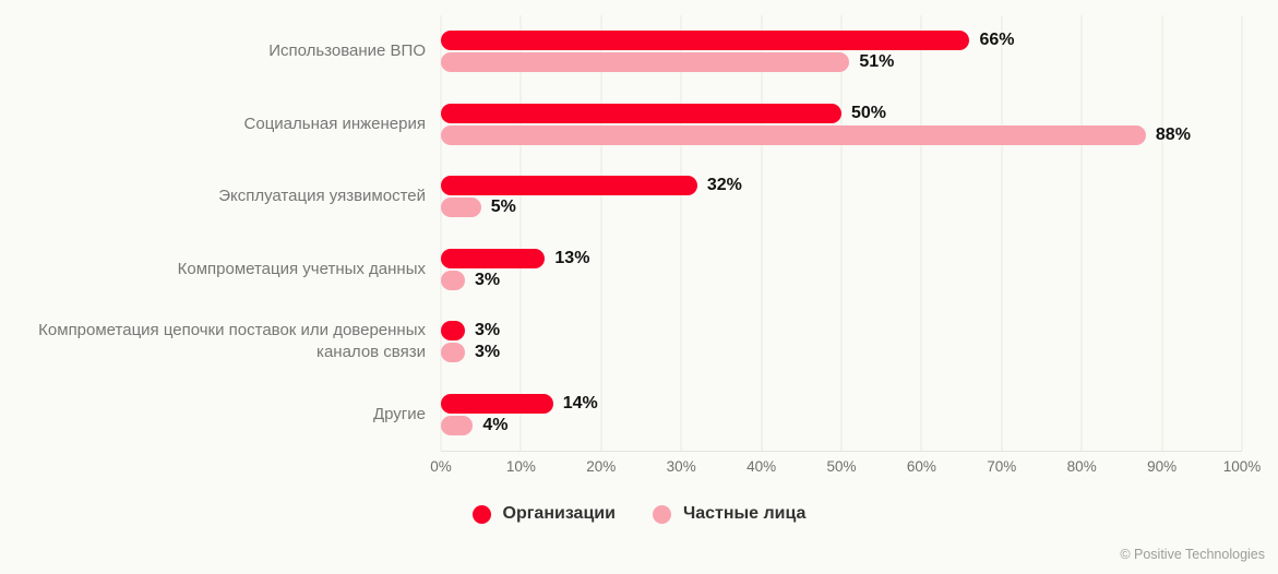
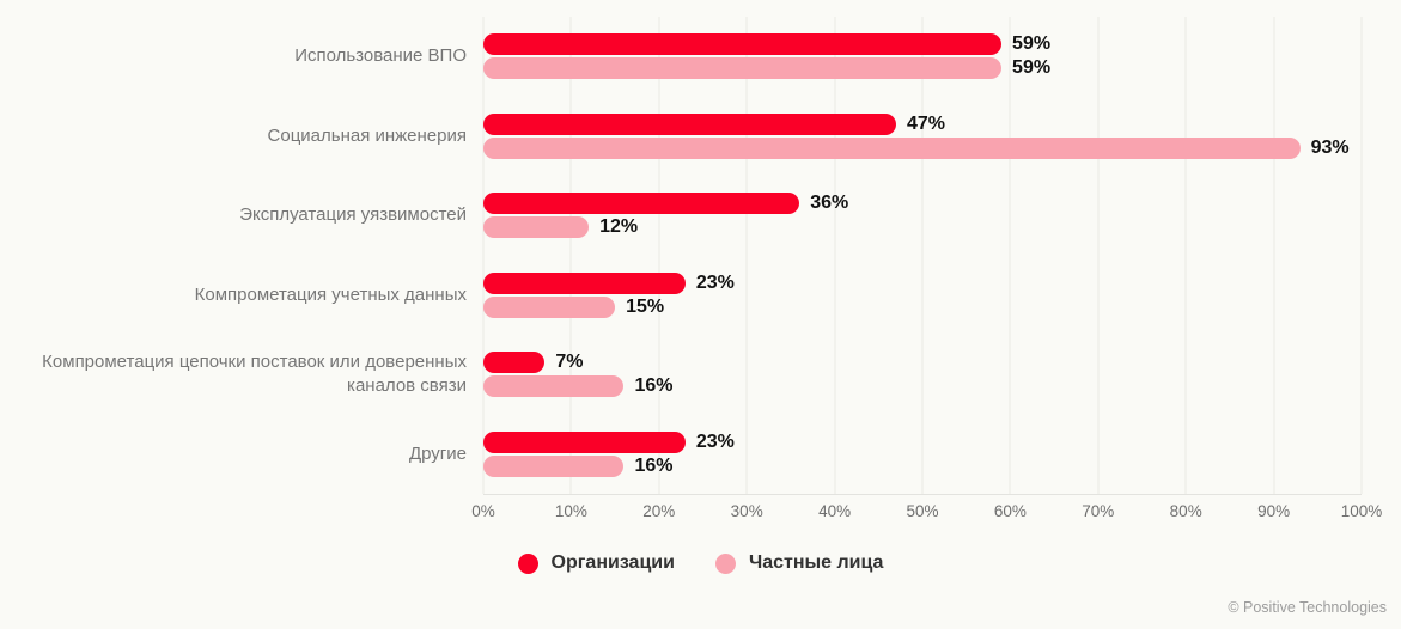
Организации/Использование ВПО: 66% -> 59%
Частные лица/Использование ВПО: 51% -> 59%
Организации/Социальная инженерия: 50% -> 47%
Частные лица/Социальная инженерия: 88% -> 93%
Организации/Эксплуатация уязвимостей: 32% -> 36%
Частные лица/Эксплуатация уязвимостей: 5% -> 12%
Организации/Компрометация учетных данных: 13% -> 23%
Частные лица/Компрометация учетных данных: 3% -> 15%
Организации/Компрометация цепочки поставок или доверенных каналов связи: 3% -> 7%
Частные лица/Компрометация цепочки поставок или доверенных каналов связи: 3% -> 16%
Организации/Другие: 14% -> 23%
Частные лица/Другие: 4% -> 16%
